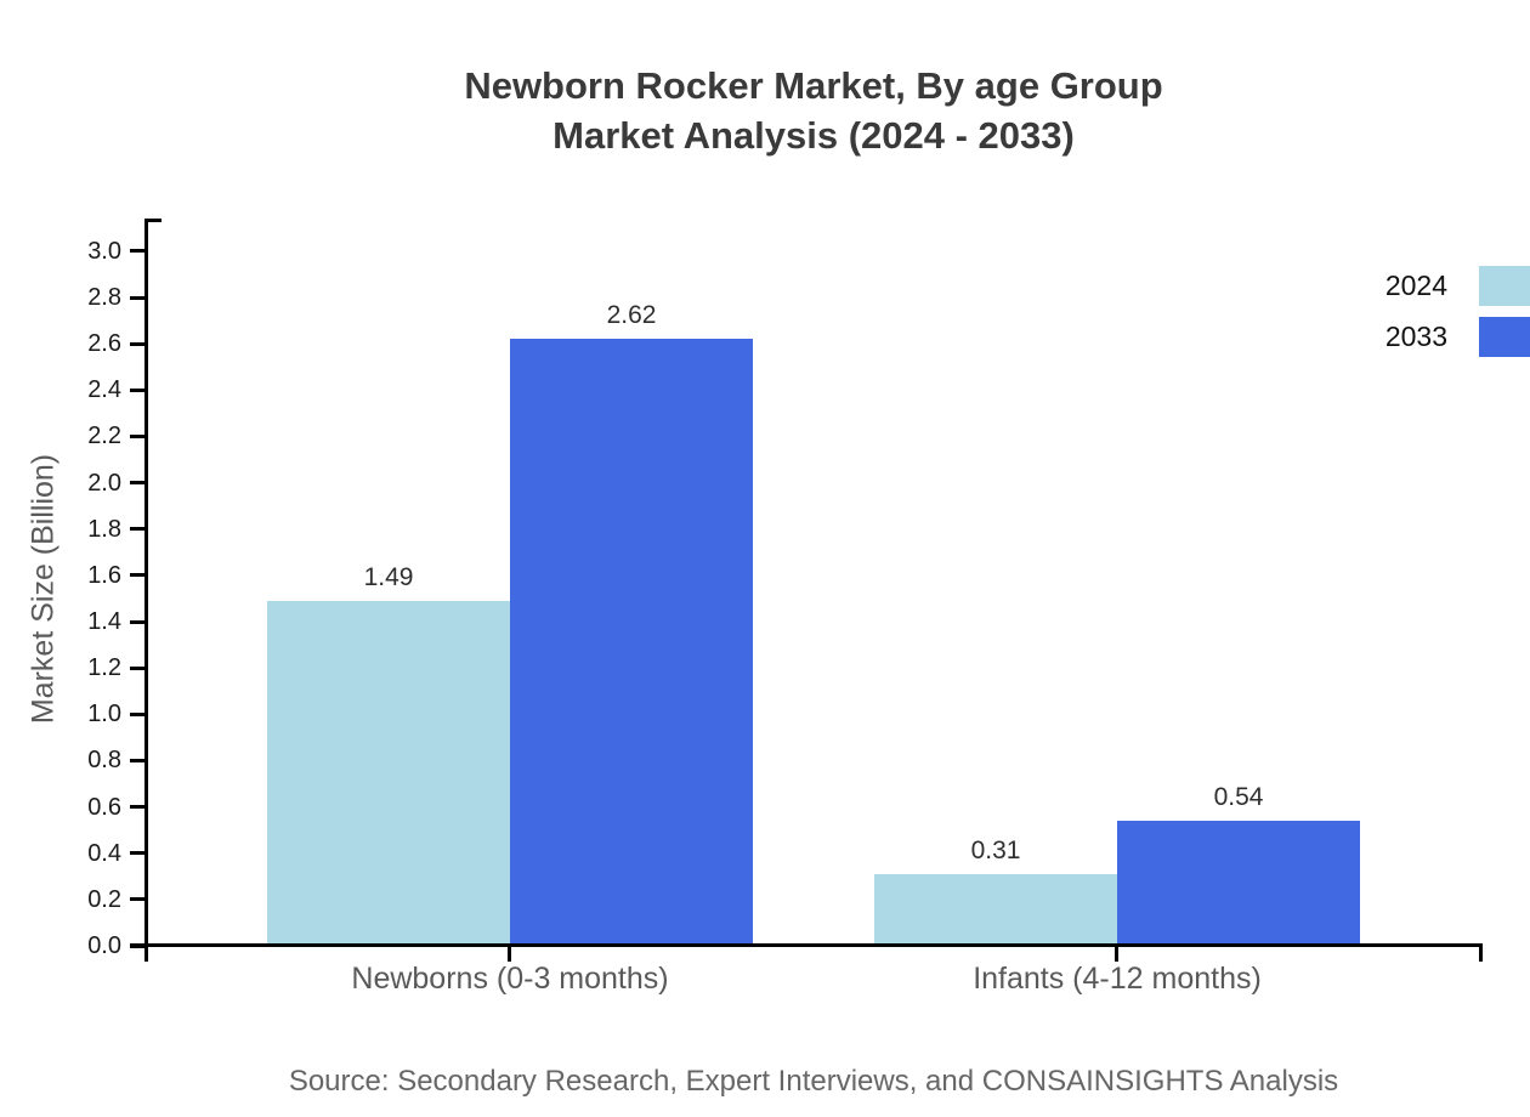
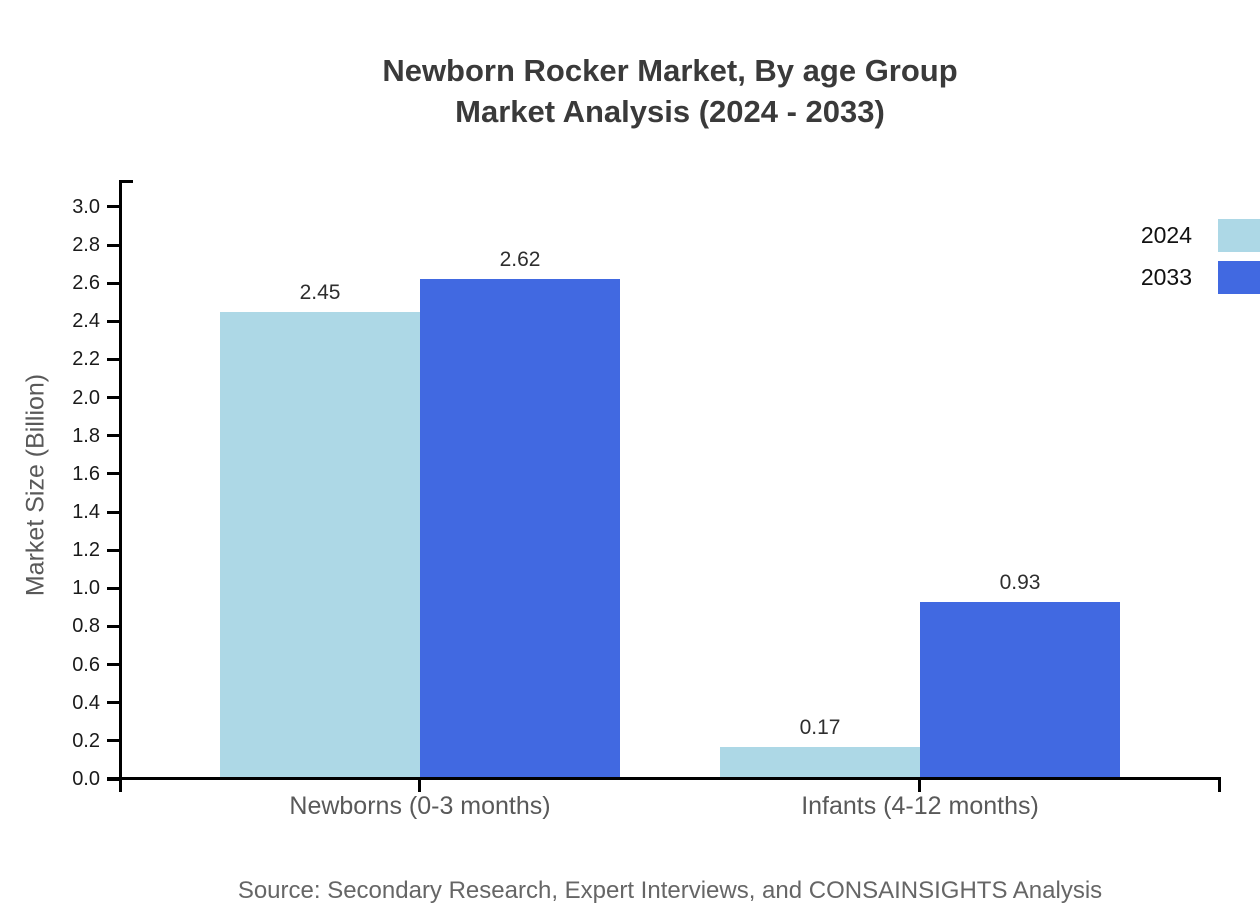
2024/Newborns (0-3 months): 1.49 -> 2.45
2024/Infants (4-12 months): 0.31 -> 0.17
2033/Infants (4-12 months): 0.54 -> 0.93
